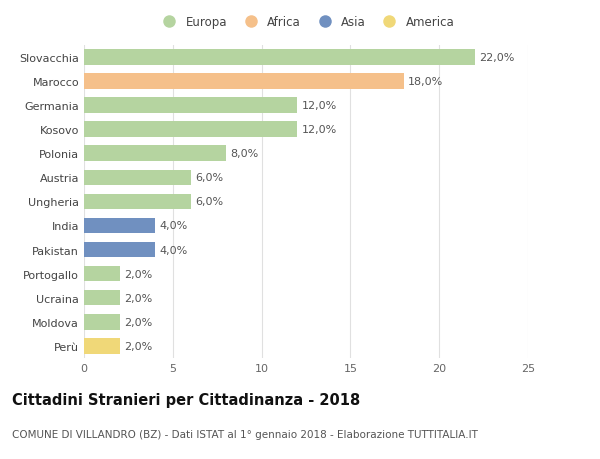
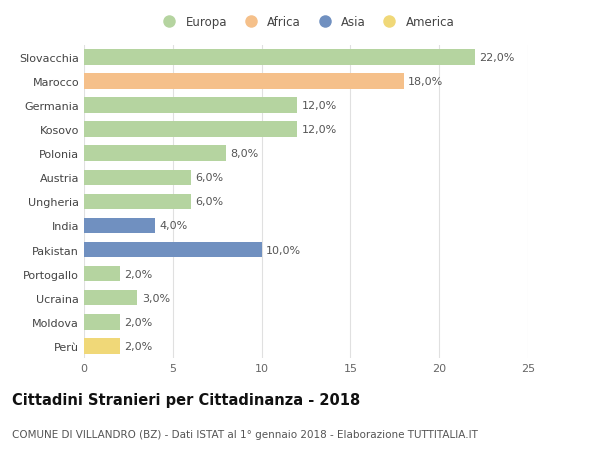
Pakistan: 4,0% -> 10,0%
Ucraina: 2,0% -> 3,0%
